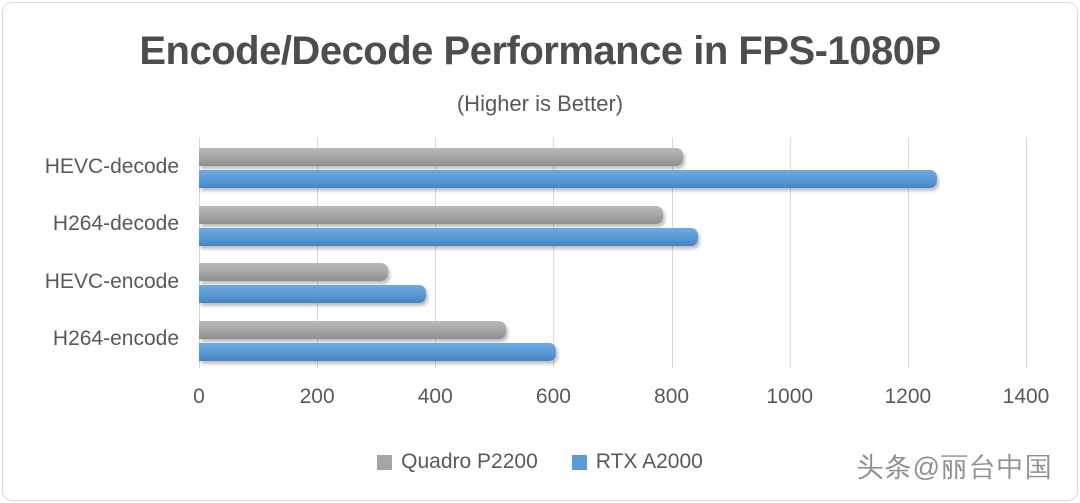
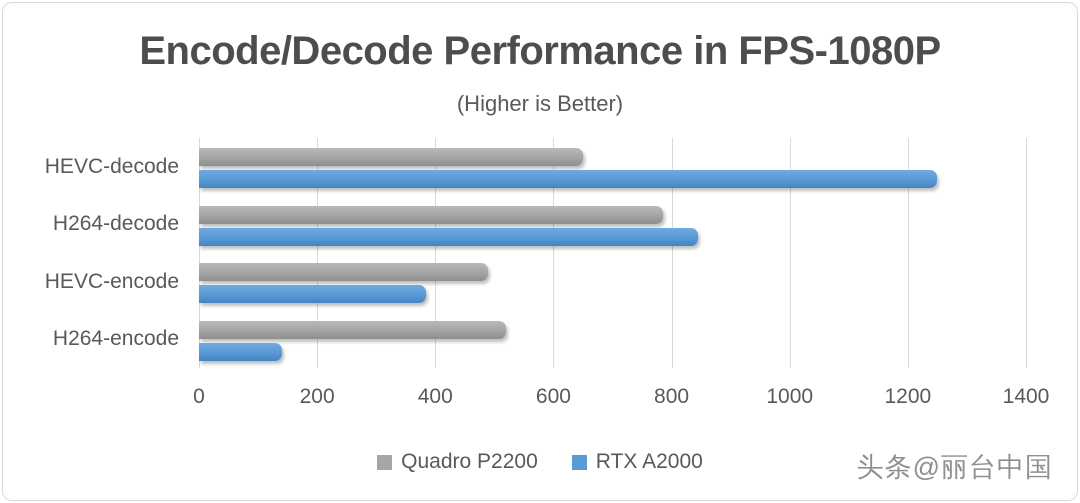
Quadro P2200/HEVC-decode: 820 -> 650
Quadro P2200/HEVC-encode: 320 -> 490
RTX A2000/H264-encode: 600 -> 140
